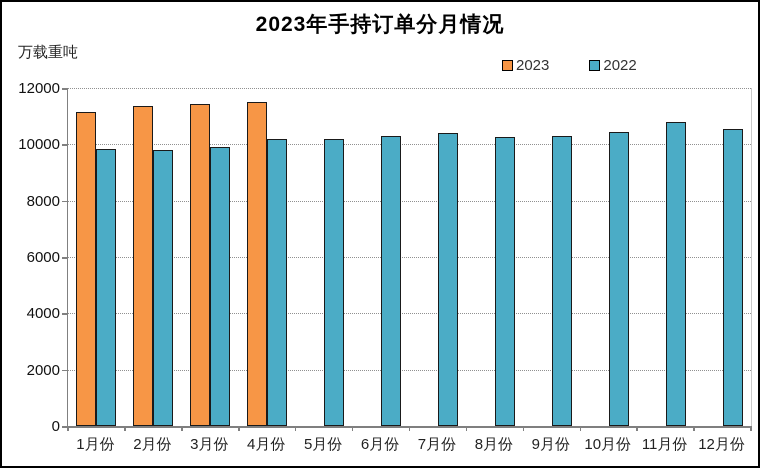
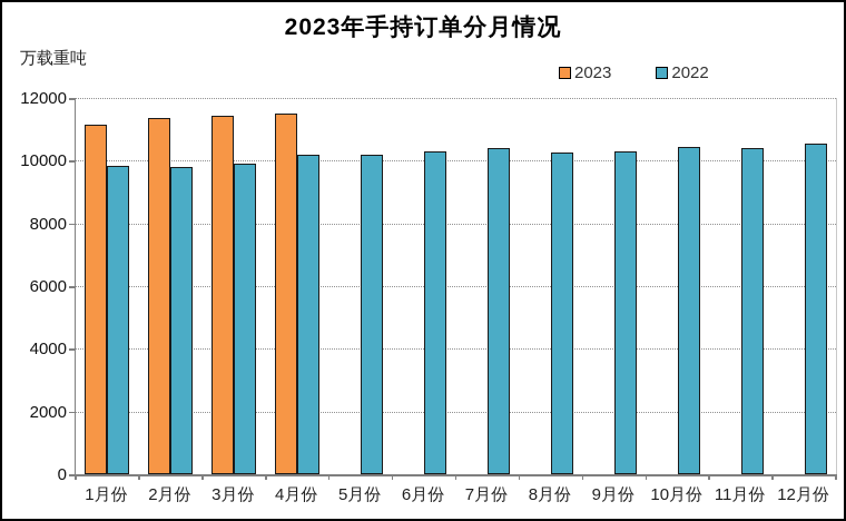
2022/11月份: 10800 -> 10400
